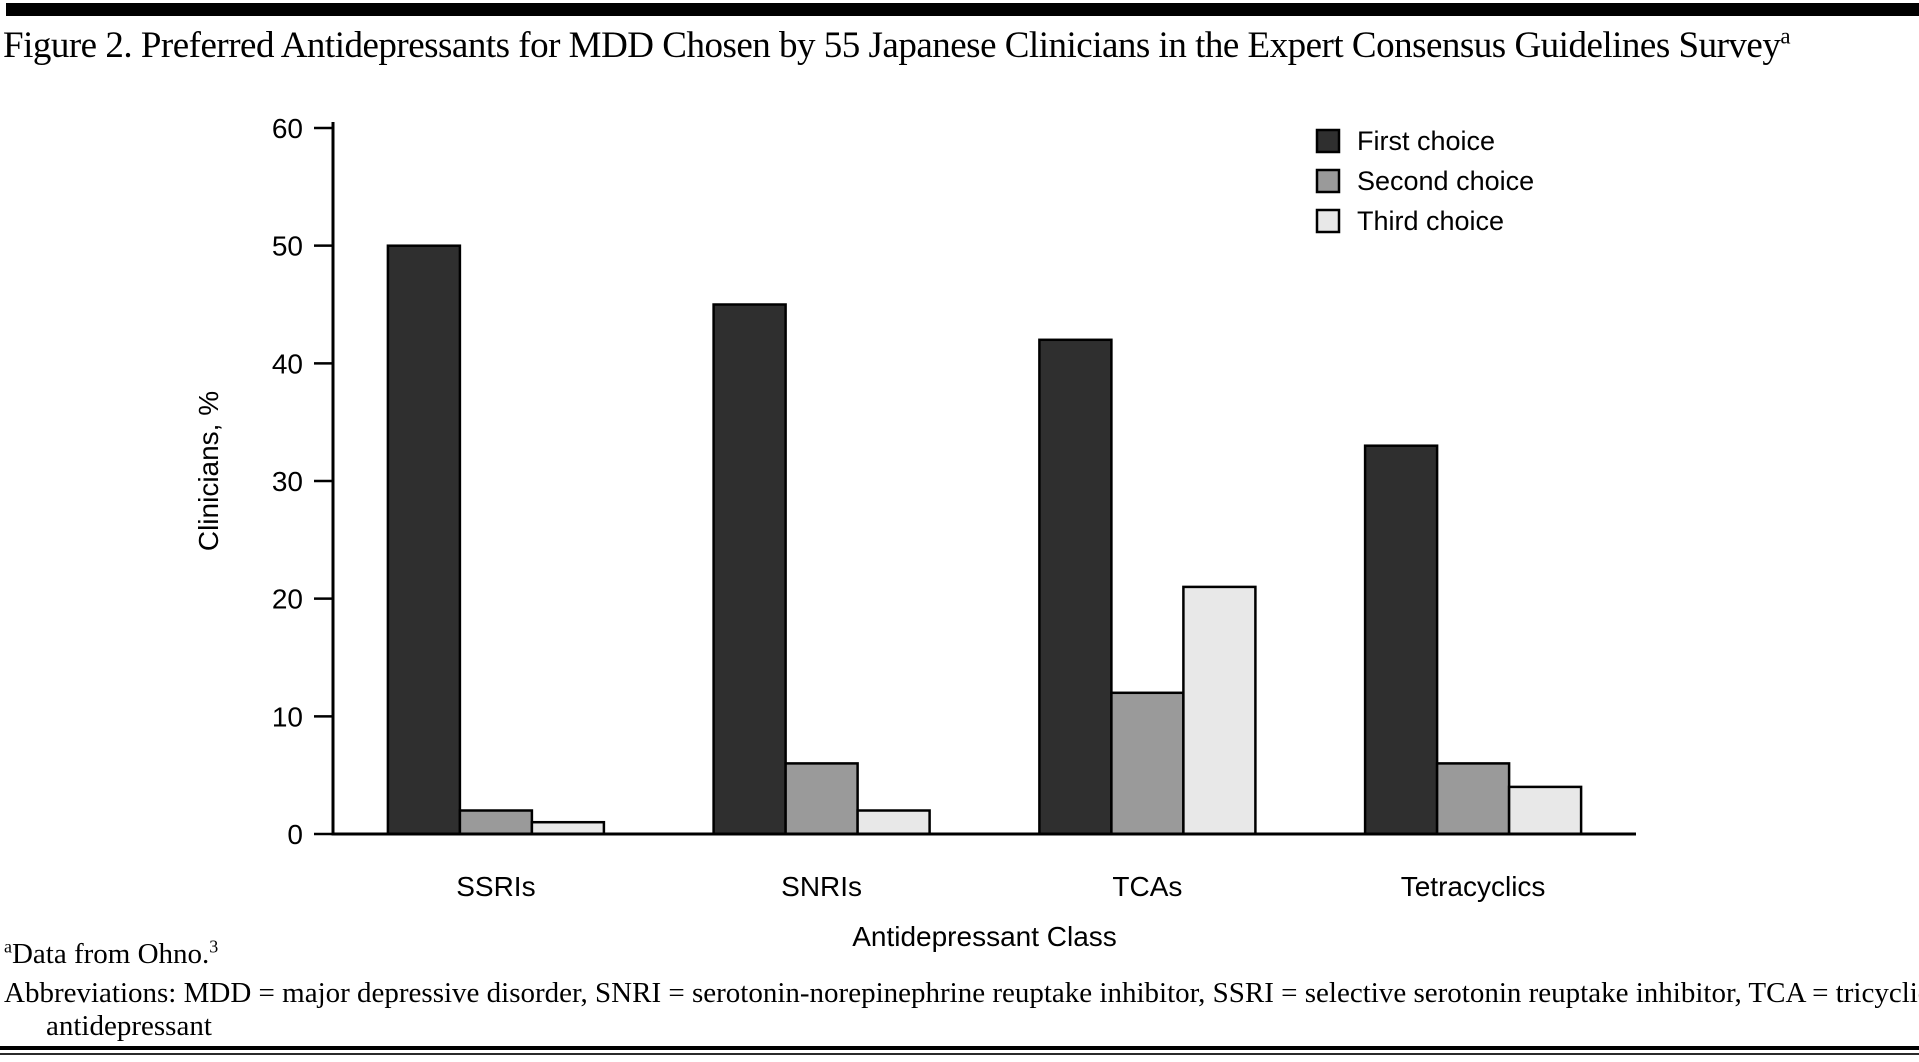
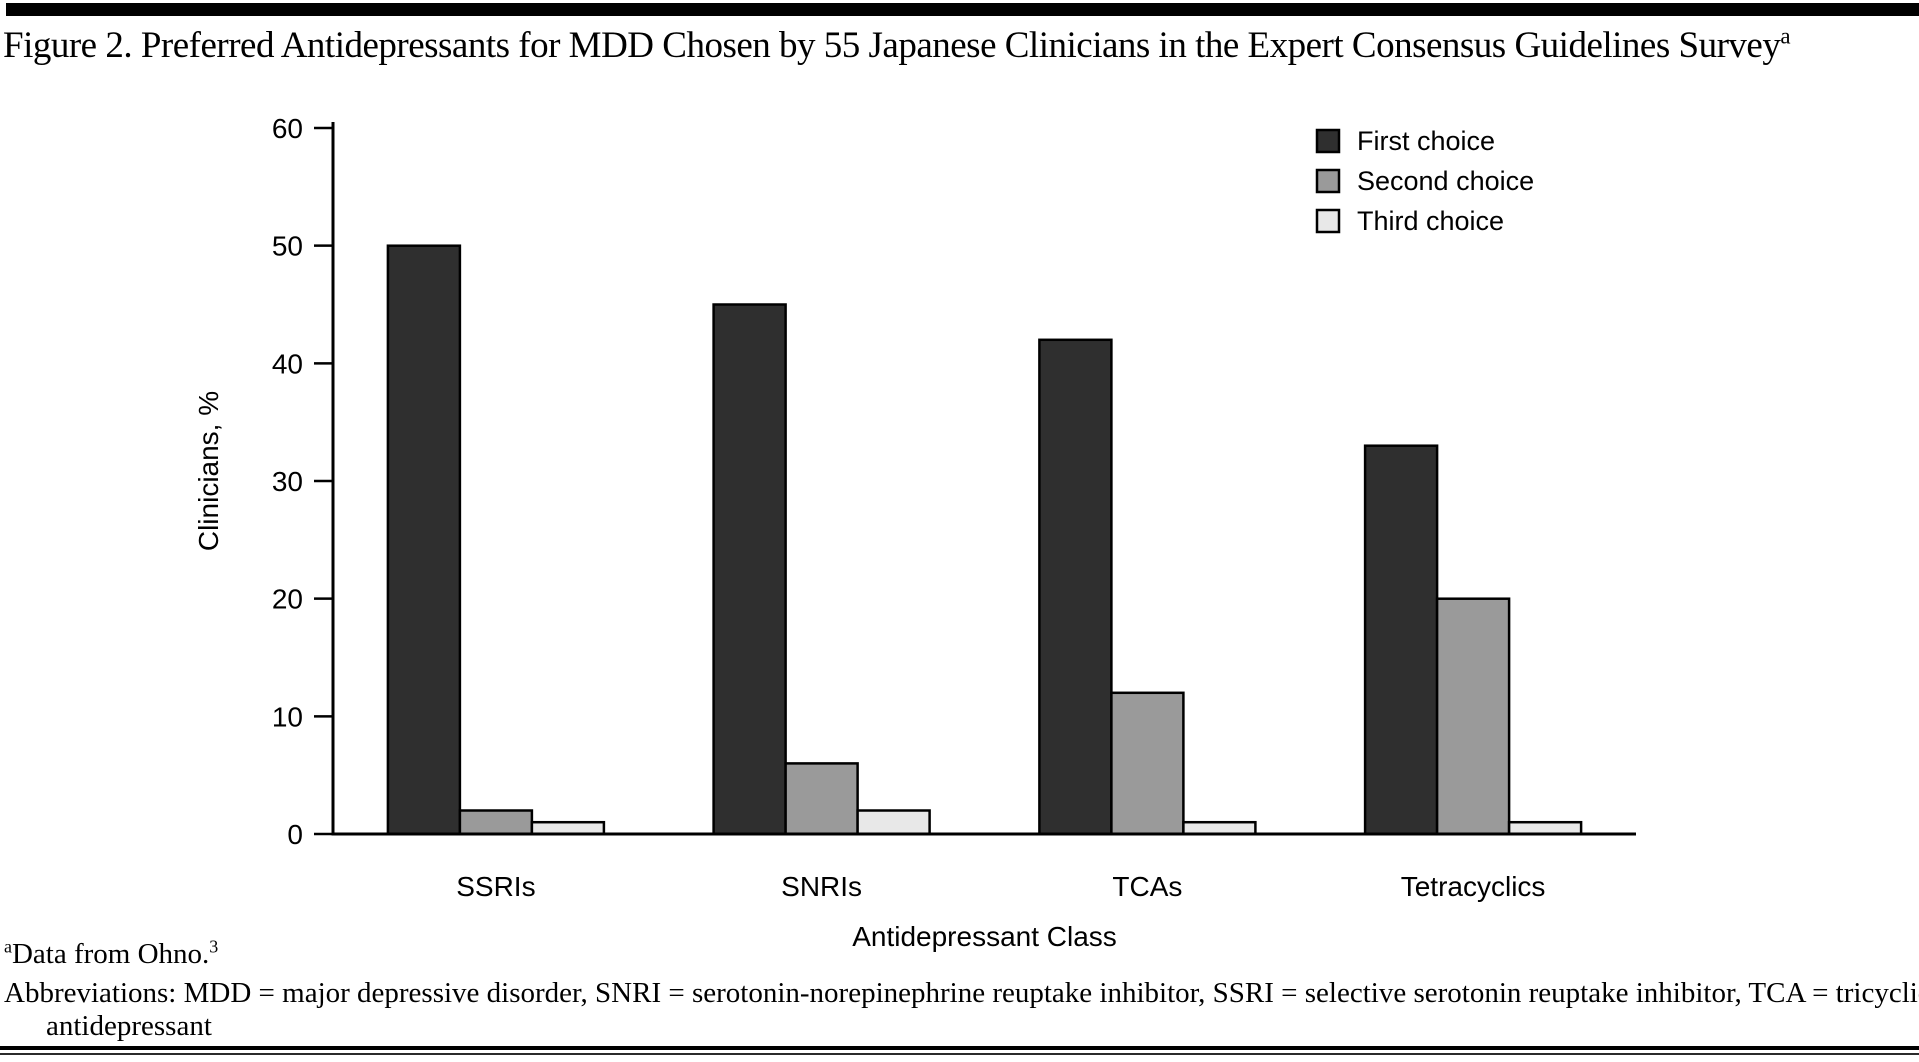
Third choice/TCAs: 21 -> 1
Second choice/Tetracyclics: 6 -> 20
Third choice/Tetracyclics: 4 -> 1
